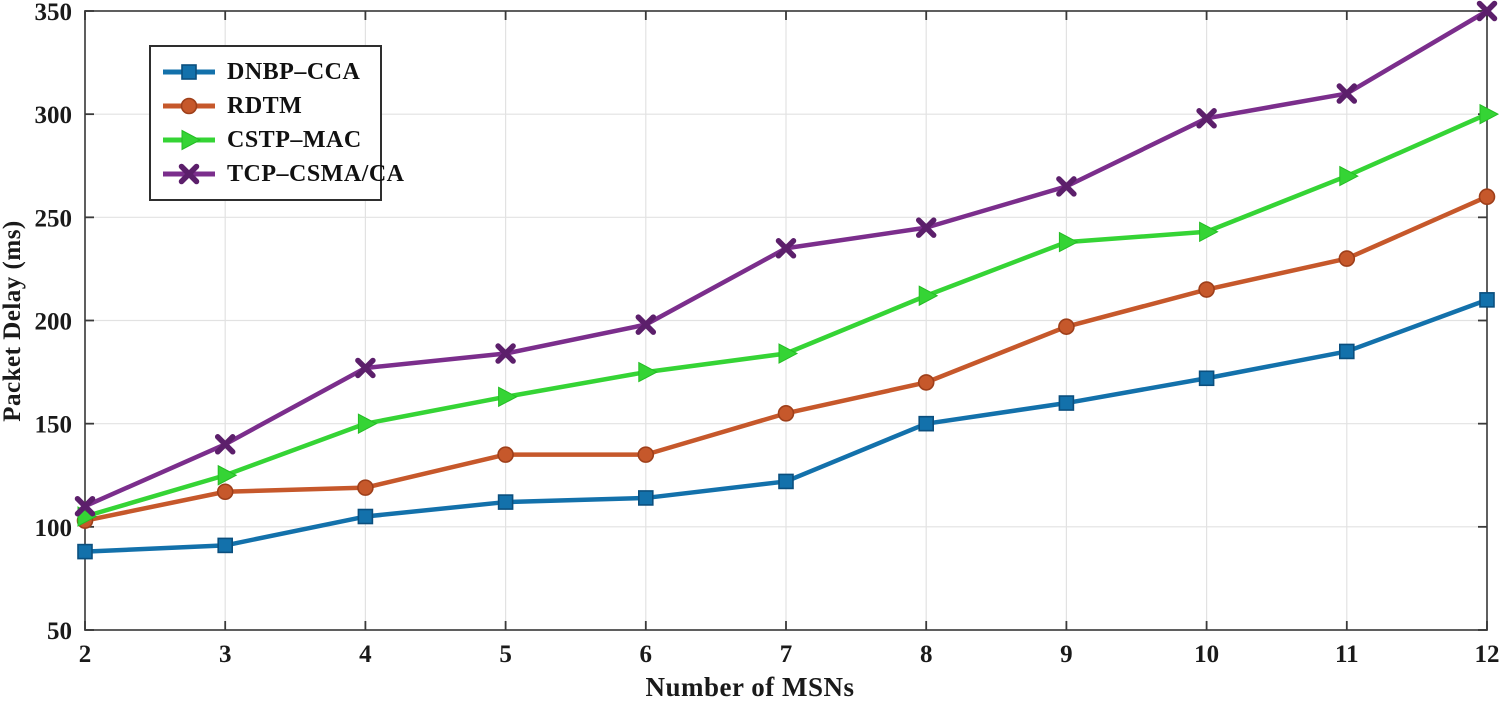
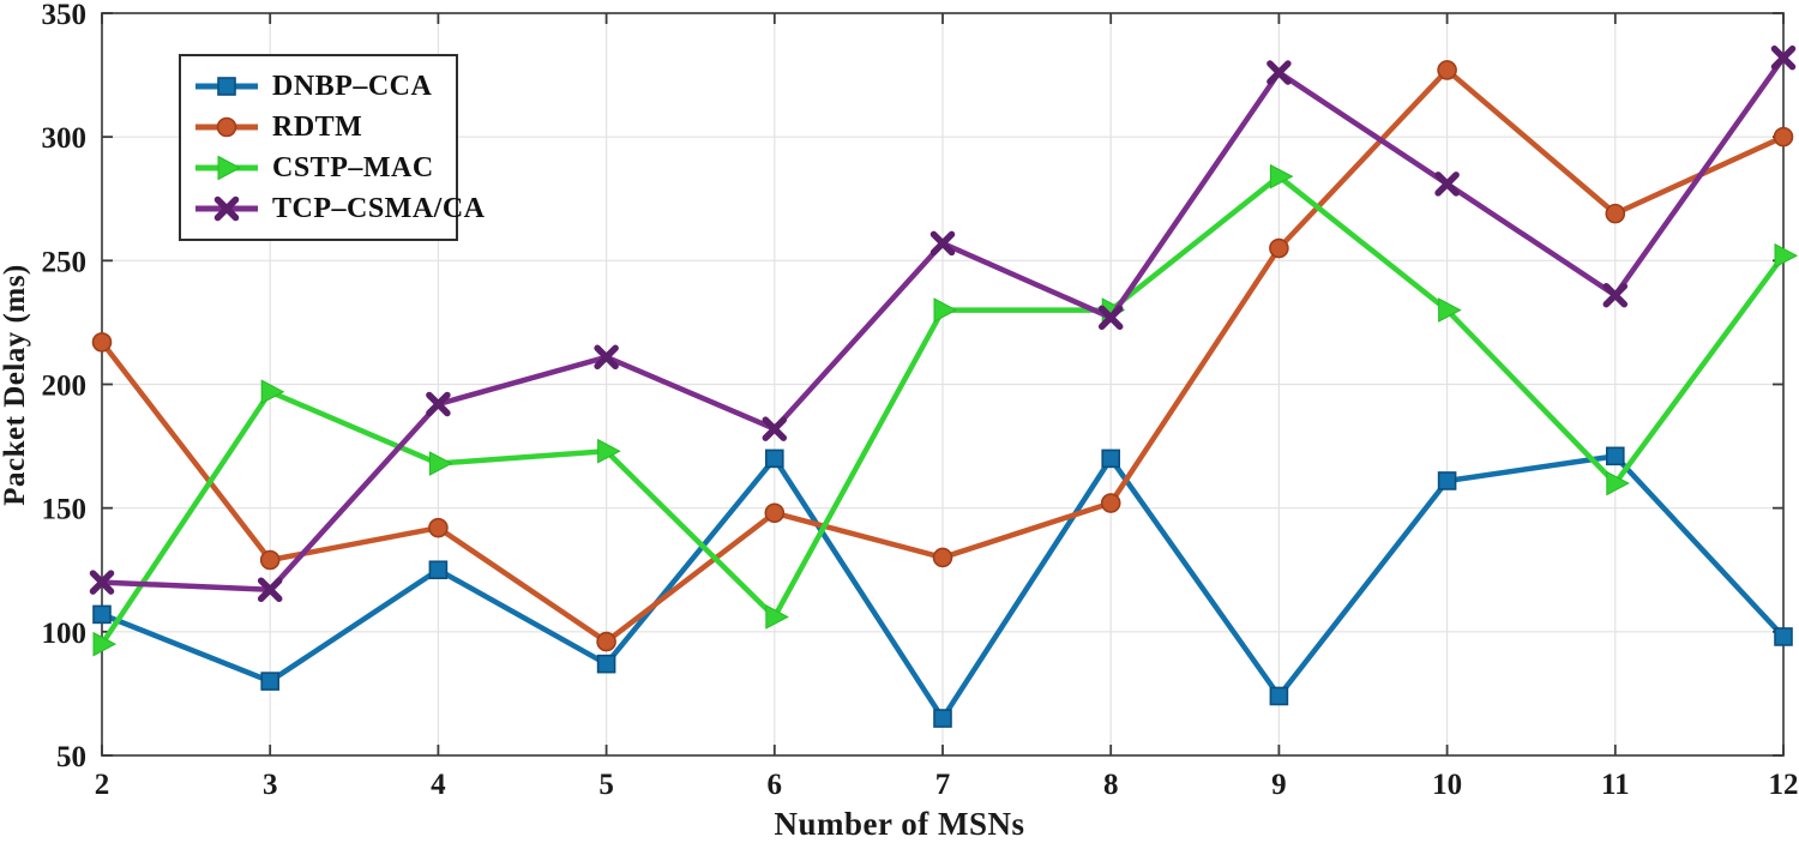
DNBP–CCA/2: 88 -> 107
RDTM/2: 103 -> 217
CSTP–MAC/2: 105 -> 95
TCP–CSMA/CA/2: 110 -> 120
DNBP–CCA/3: 91 -> 80
RDTM/3: 117 -> 129
CSTP–MAC/3: 125 -> 197
TCP–CSMA/CA/3: 140 -> 117
DNBP–CCA/4: 105 -> 125
RDTM/4: 119 -> 142
CSTP–MAC/4: 150 -> 168
TCP–CSMA/CA/4: 177 -> 192
DNBP–CCA/5: 112 -> 87
RDTM/5: 135 -> 96
CSTP–MAC/5: 163 -> 173
TCP–CSMA/CA/5: 184 -> 211
DNBP–CCA/6: 114 -> 170
RDTM/6: 135 -> 148
CSTP–MAC/6: 175 -> 106
TCP–CSMA/CA/6: 198 -> 182
DNBP–CCA/7: 122 -> 65
RDTM/7: 155 -> 130
CSTP–MAC/7: 184 -> 230
TCP–CSMA/CA/7: 235 -> 257
DNBP–CCA/8: 150 -> 170
RDTM/8: 170 -> 152
CSTP–MAC/8: 212 -> 230
TCP–CSMA/CA/8: 245 -> 227
DNBP–CCA/9: 160 -> 74
RDTM/9: 197 -> 255
CSTP–MAC/9: 238 -> 284
TCP–CSMA/CA/9: 265 -> 326
DNBP–CCA/10: 172 -> 161
RDTM/10: 215 -> 327
CSTP–MAC/10: 243 -> 230
TCP–CSMA/CA/10: 298 -> 281
DNBP–CCA/11: 185 -> 171
RDTM/11: 230 -> 269
CSTP–MAC/11: 270 -> 160
TCP–CSMA/CA/11: 310 -> 236
DNBP–CCA/12: 210 -> 98
RDTM/12: 260 -> 300
CSTP–MAC/12: 300 -> 252
TCP–CSMA/CA/12: 350 -> 332
